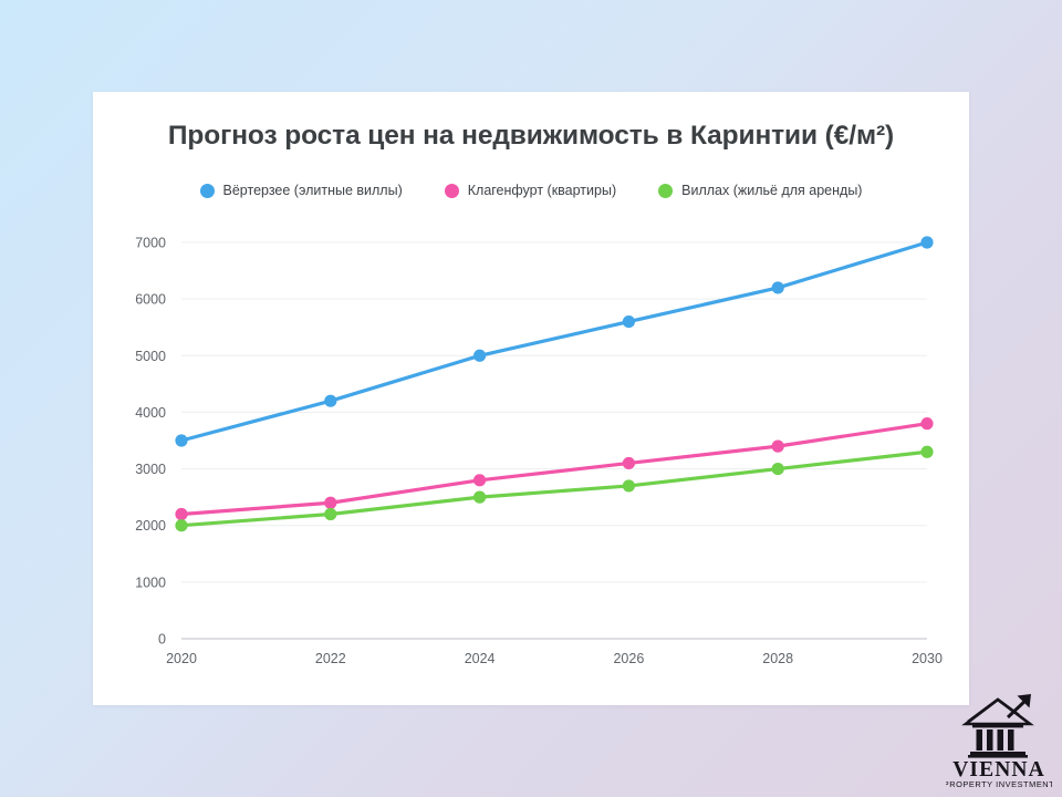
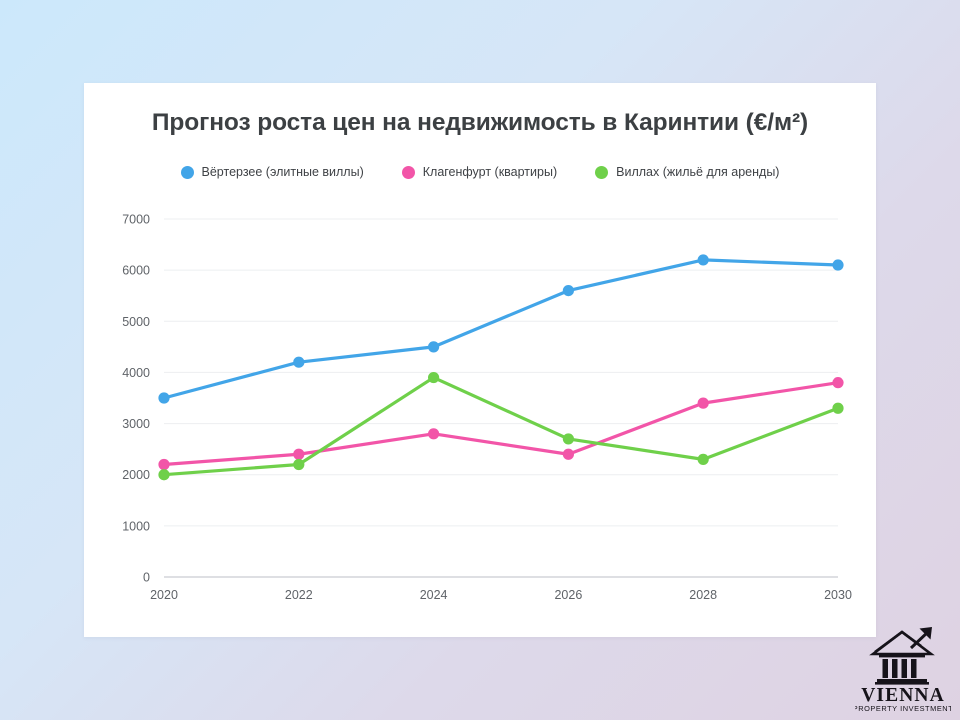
Вёртерзее (элитные виллы)/2024: 5000 -> 4500
Виллах (жильё для аренды)/2024: 2500 -> 3900
Клагенфурт (квартиры)/2026: 3100 -> 2400
Виллах (жильё для аренды)/2028: 3000 -> 2300
Вёртерзее (элитные виллы)/2030: 7000 -> 6100
